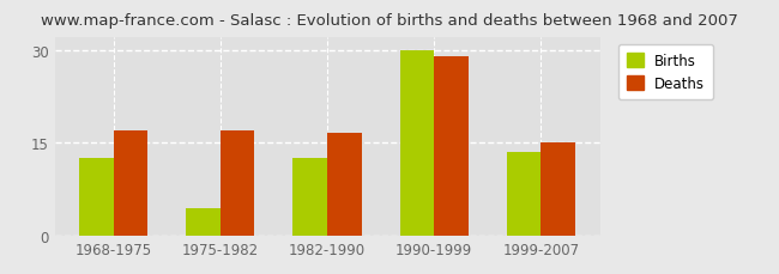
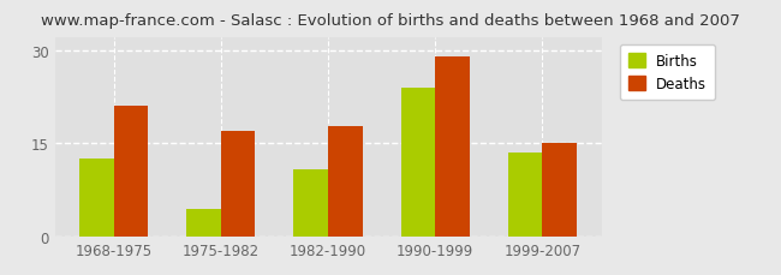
Deaths/1968-1975: 17.0 -> 21.0
Births/1982-1990: 12.5 -> 10.8
Deaths/1982-1990: 16.5 -> 17.8
Births/1990-1999: 30.0 -> 24.0
